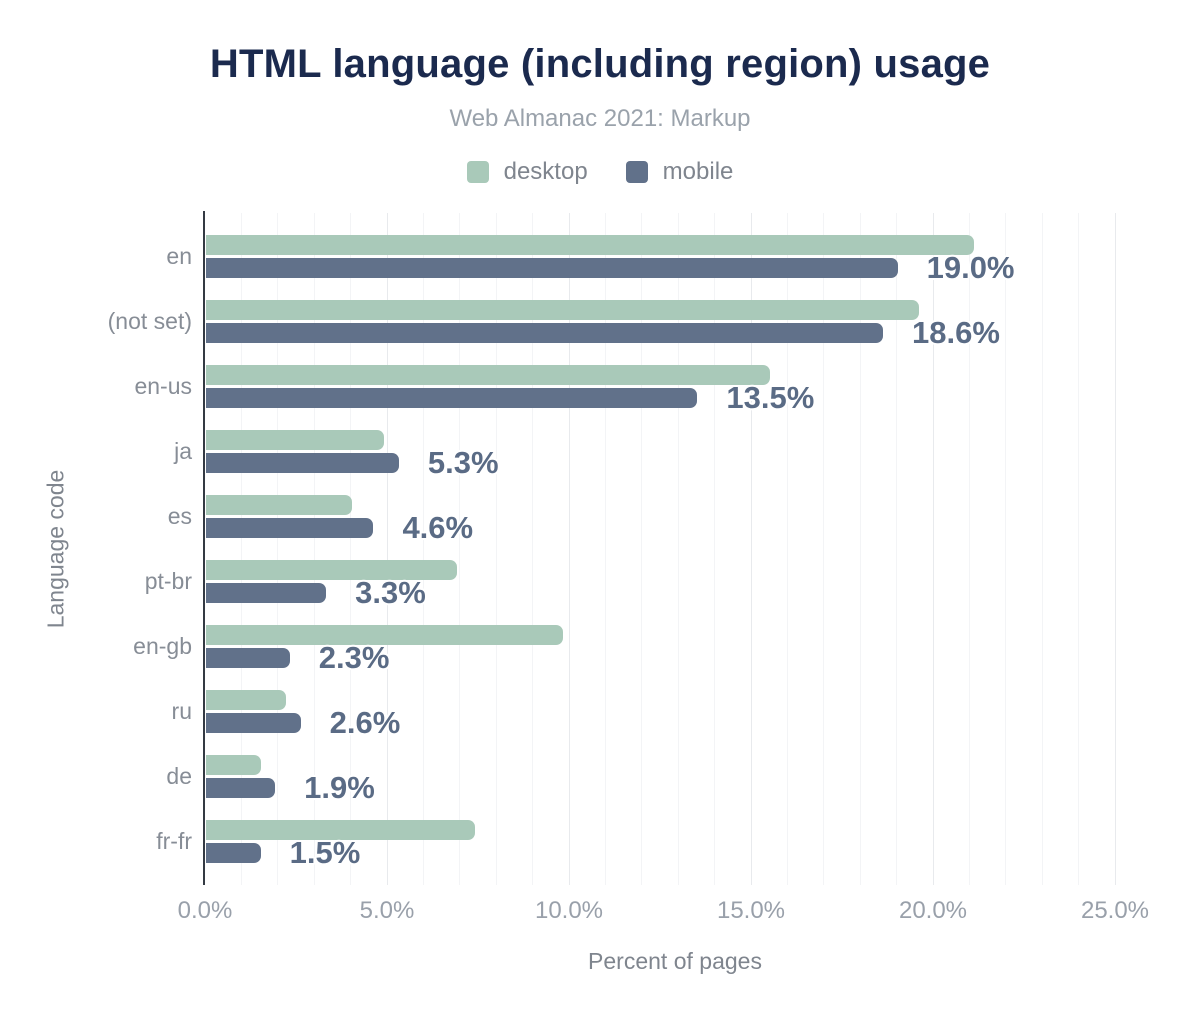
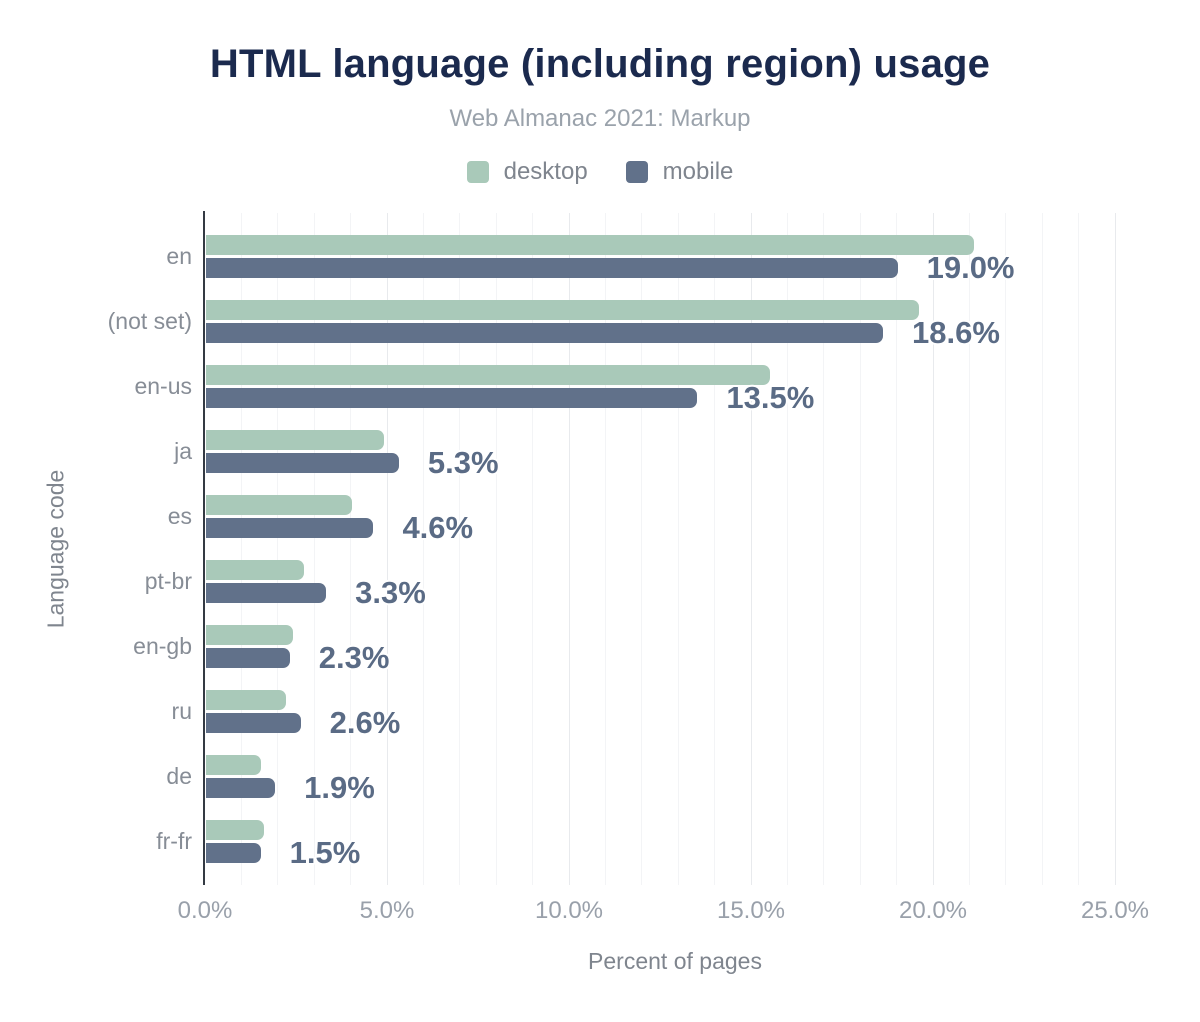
desktop/pt-br: 6.9% -> 2.7%
desktop/en-gb: 9.8% -> 2.4%
desktop/fr-fr: 7.4% -> 1.6%
